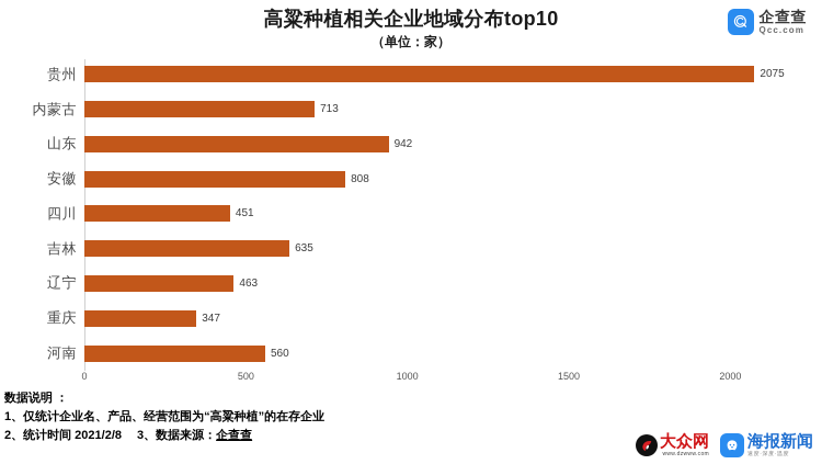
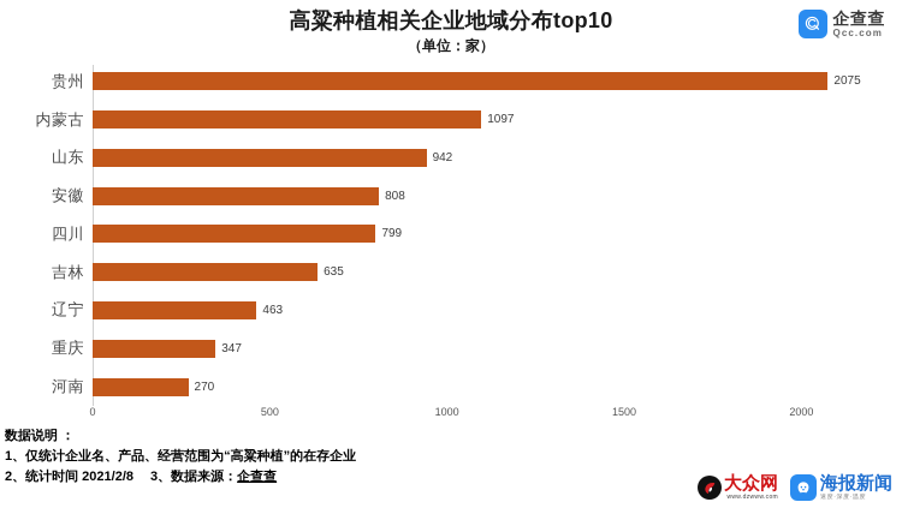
内蒙古: 713 -> 1097
四川: 451 -> 799
河南: 560 -> 270
